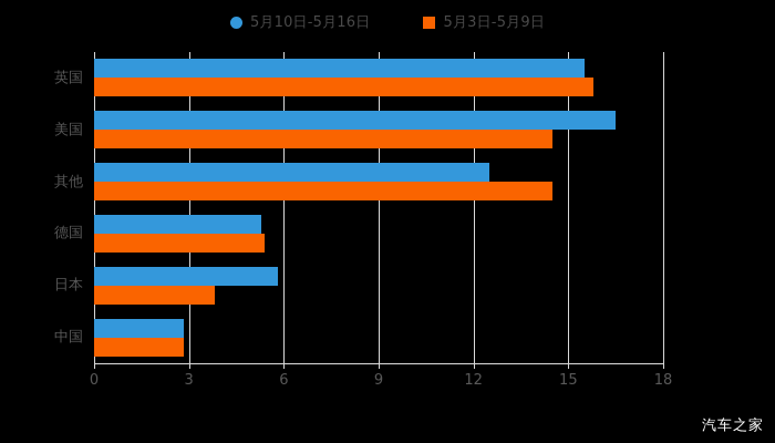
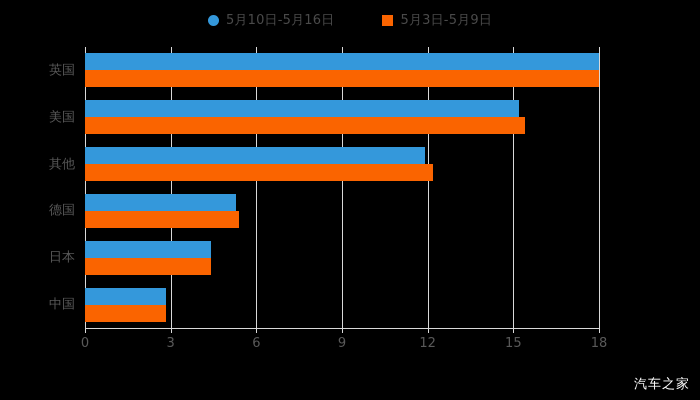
5月10日-5月16日/英国: 15.5 -> 18.0
5月3日-5月9日/英国: 15.8 -> 18.0
5月10日-5月16日/美国: 16.5 -> 15.2
5月3日-5月9日/美国: 14.5 -> 15.4
5月10日-5月16日/其他: 12.5 -> 11.9
5月3日-5月9日/其他: 14.5 -> 12.2
5月10日-5月16日/日本: 5.8 -> 4.4
5月3日-5月9日/日本: 3.8 -> 4.4
